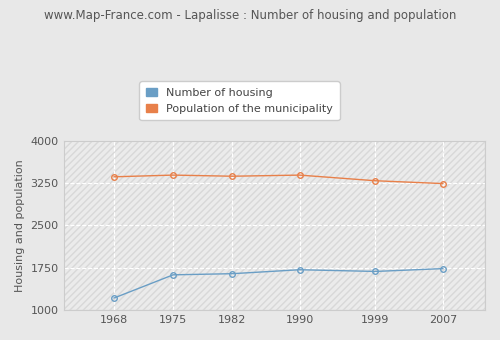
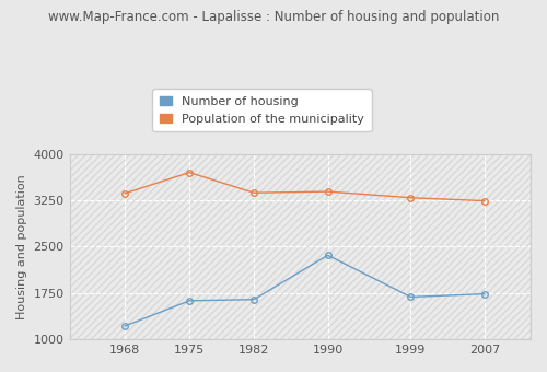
Population of the municipality/1975: 3390 -> 3700
Number of housing/1990: 1720 -> 2360
